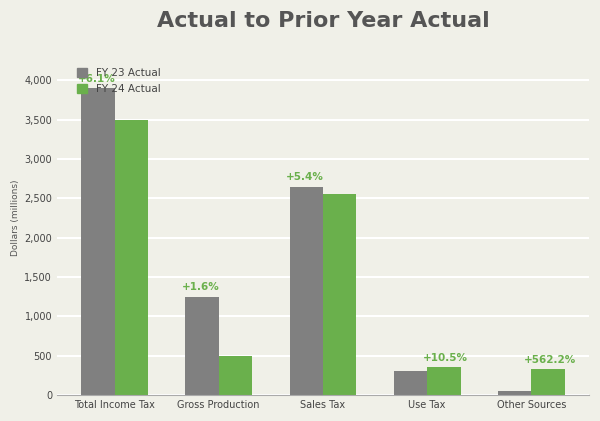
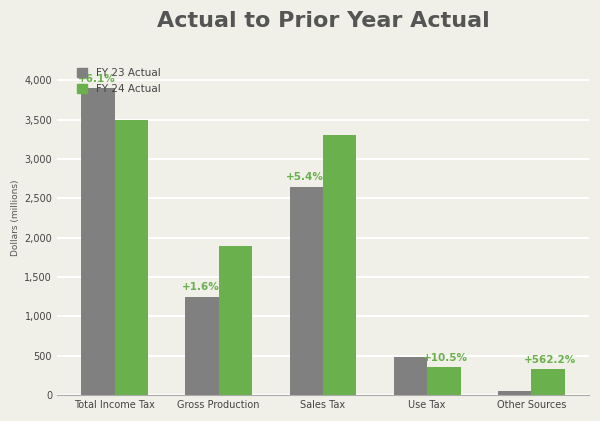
FY 24 Actual/Gross Production: 500 -> 1,900
FY 24 Actual/Sales Tax: 2,550 -> 3,300
FY 23 Actual/Use Tax: 300 -> 480
